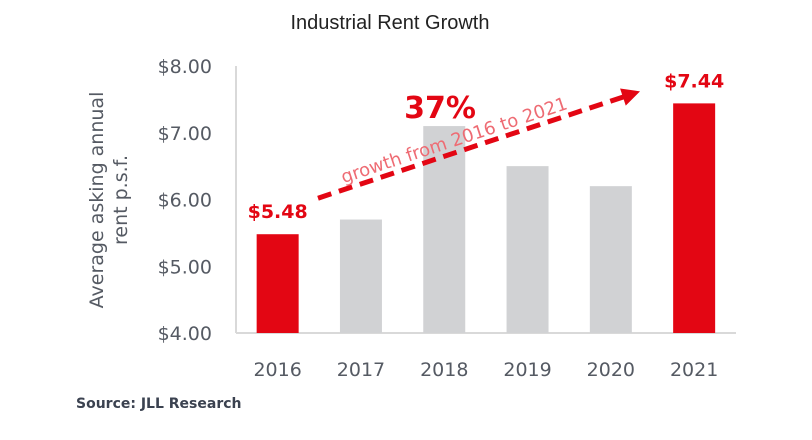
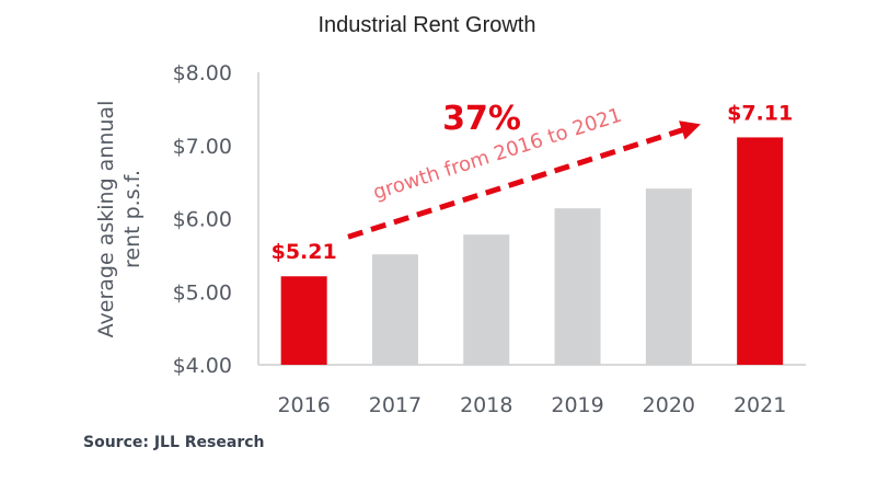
2016: $5.48 -> $5.21
2017: $5.7 -> $5.5
2018: $7.1 -> $5.8
2019: $6.5 -> $6.1
2020: $6.2 -> $6.4
2021: $7.44 -> $7.11
